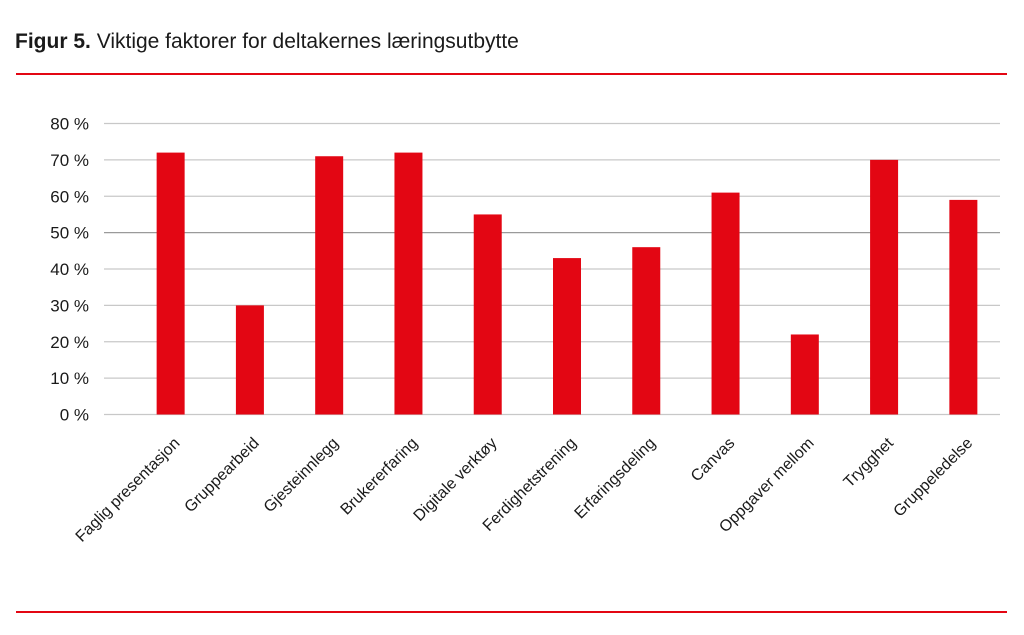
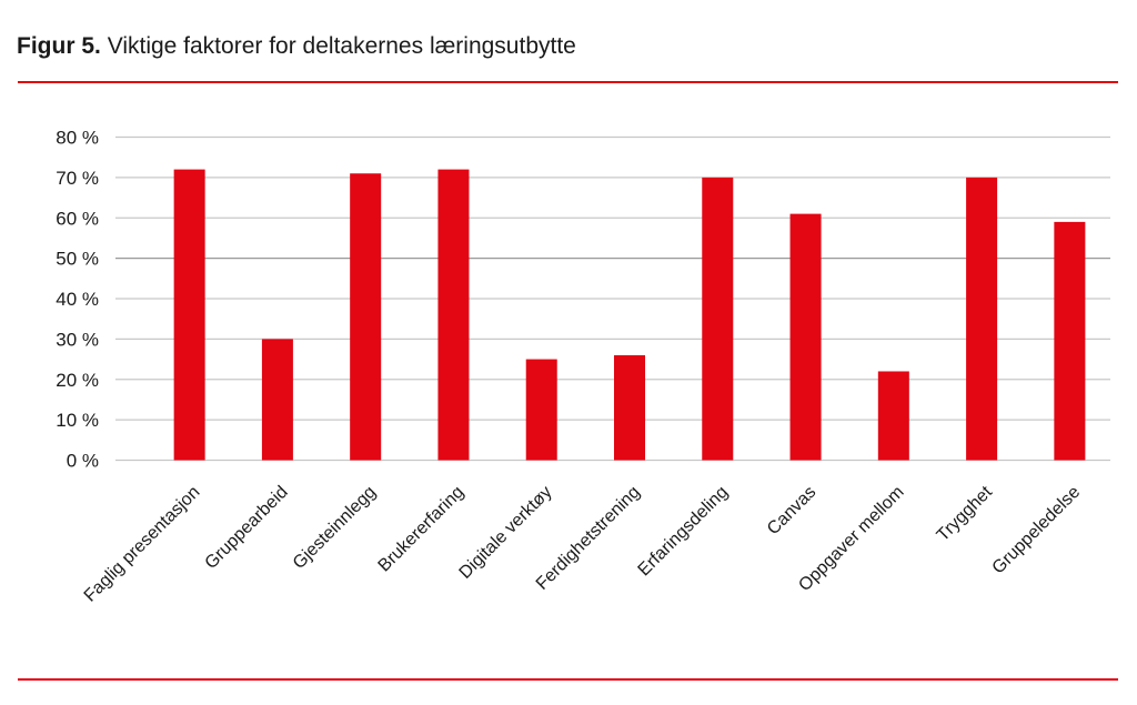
Digitale verktøy: 55% -> 25%
Ferdighetstrening: 43% -> 26%
Erfaringsdeling: 46% -> 70%
